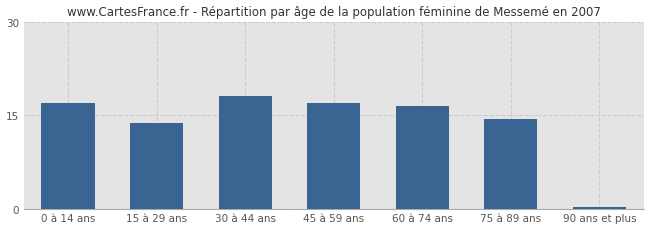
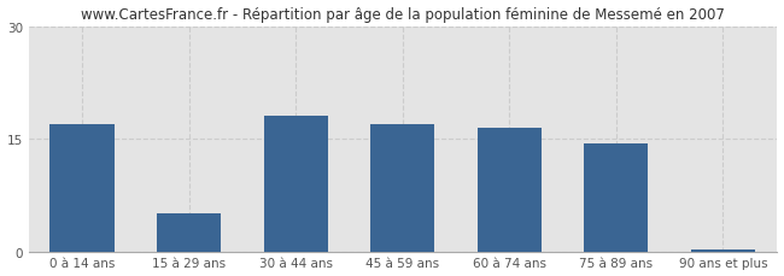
15 à 29 ans: 13.7 -> 5.0
